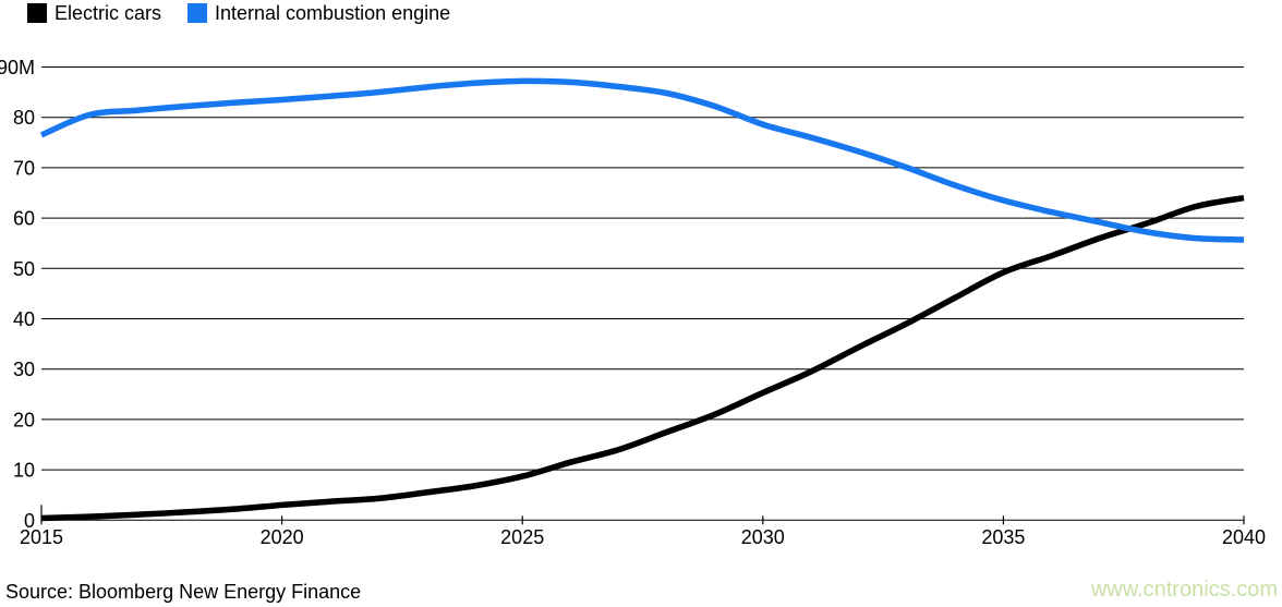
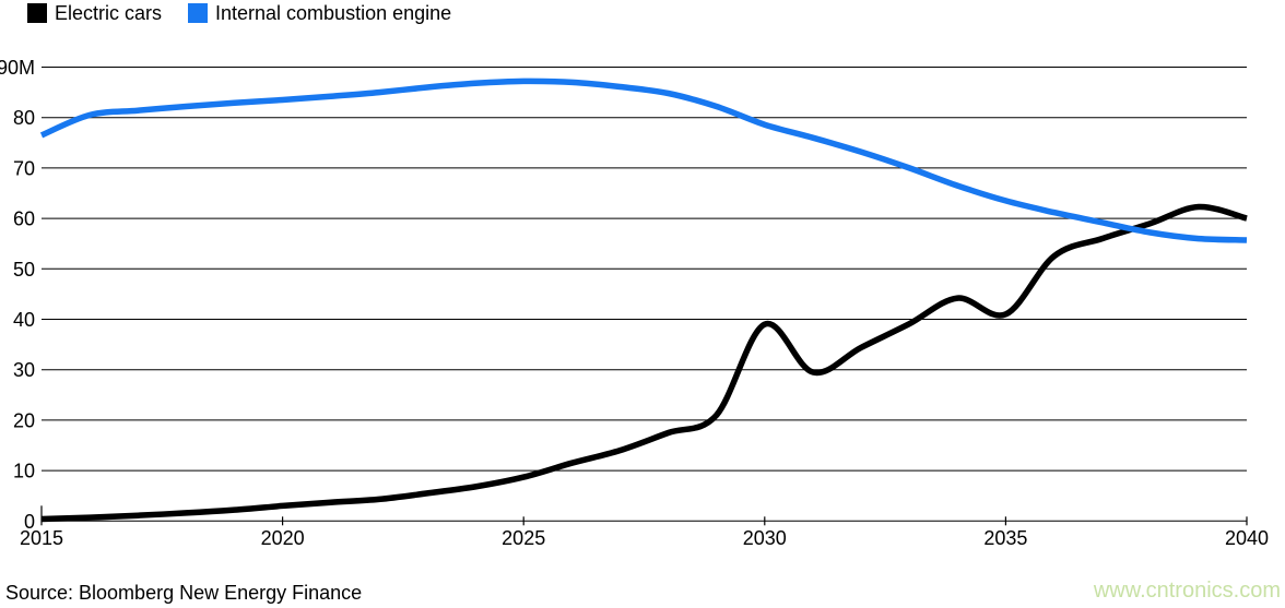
Electric cars/2030: 25M -> 39M
Electric cars/2035: 49M -> 41M
Electric cars/2040: 64M -> 60M
